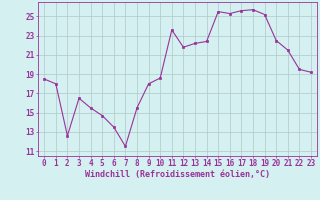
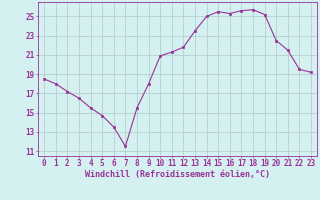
2: 12.6 -> 17.2
10: 18.6 -> 20.9
11: 23.6 -> 21.3
13: 22.2 -> 23.5
14: 22.4 -> 25.0
